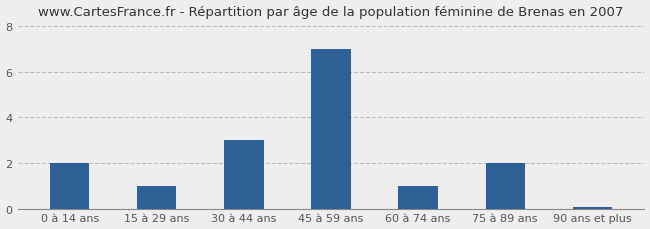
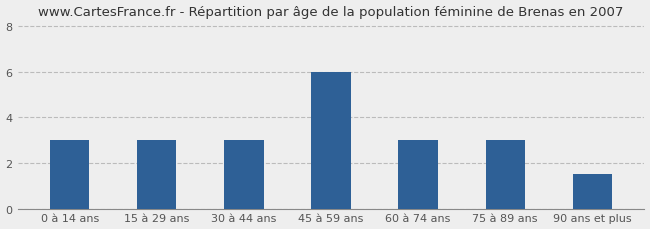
0 à 14 ans: 2.00 -> 3.00
15 à 29 ans: 1.00 -> 3.00
45 à 59 ans: 7.00 -> 6.00
60 à 74 ans: 1.00 -> 3.00
75 à 89 ans: 2.00 -> 3.00
90 ans et plus: 0.07 -> 1.50
